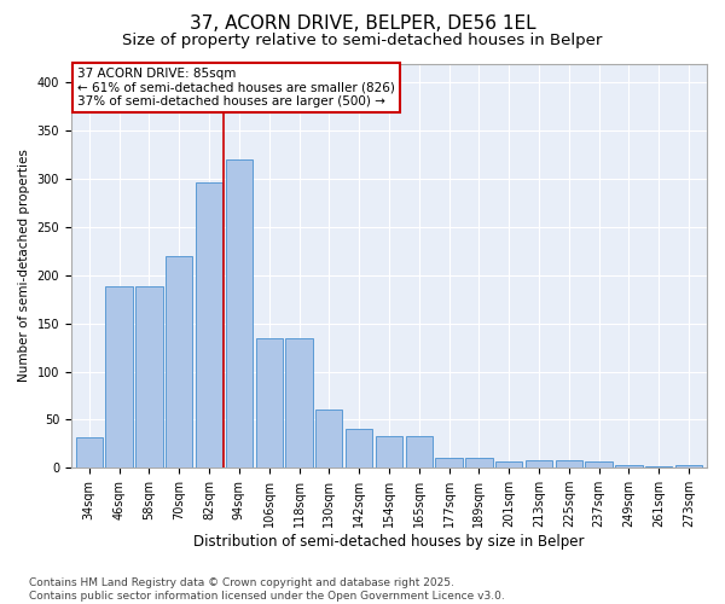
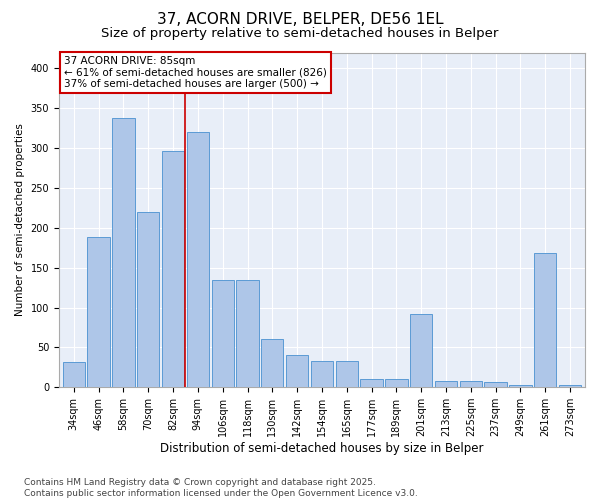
58sqm: 188 -> 338
201sqm: 7 -> 92
261sqm: 1 -> 168
